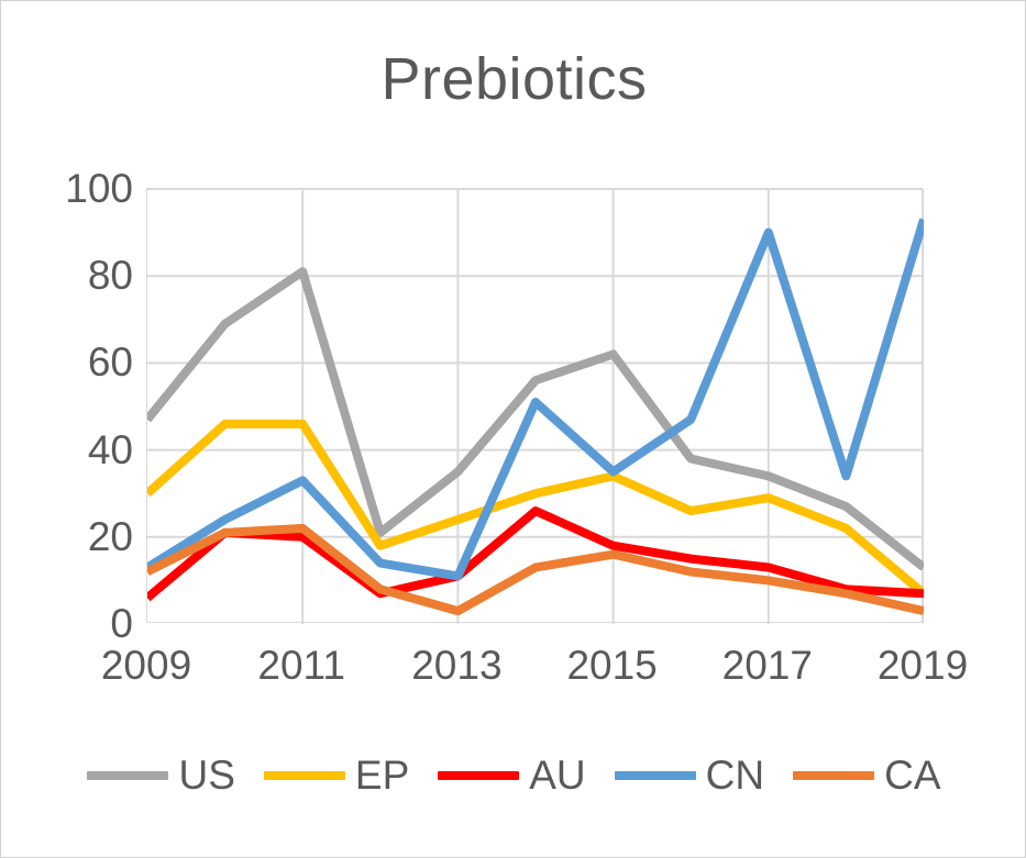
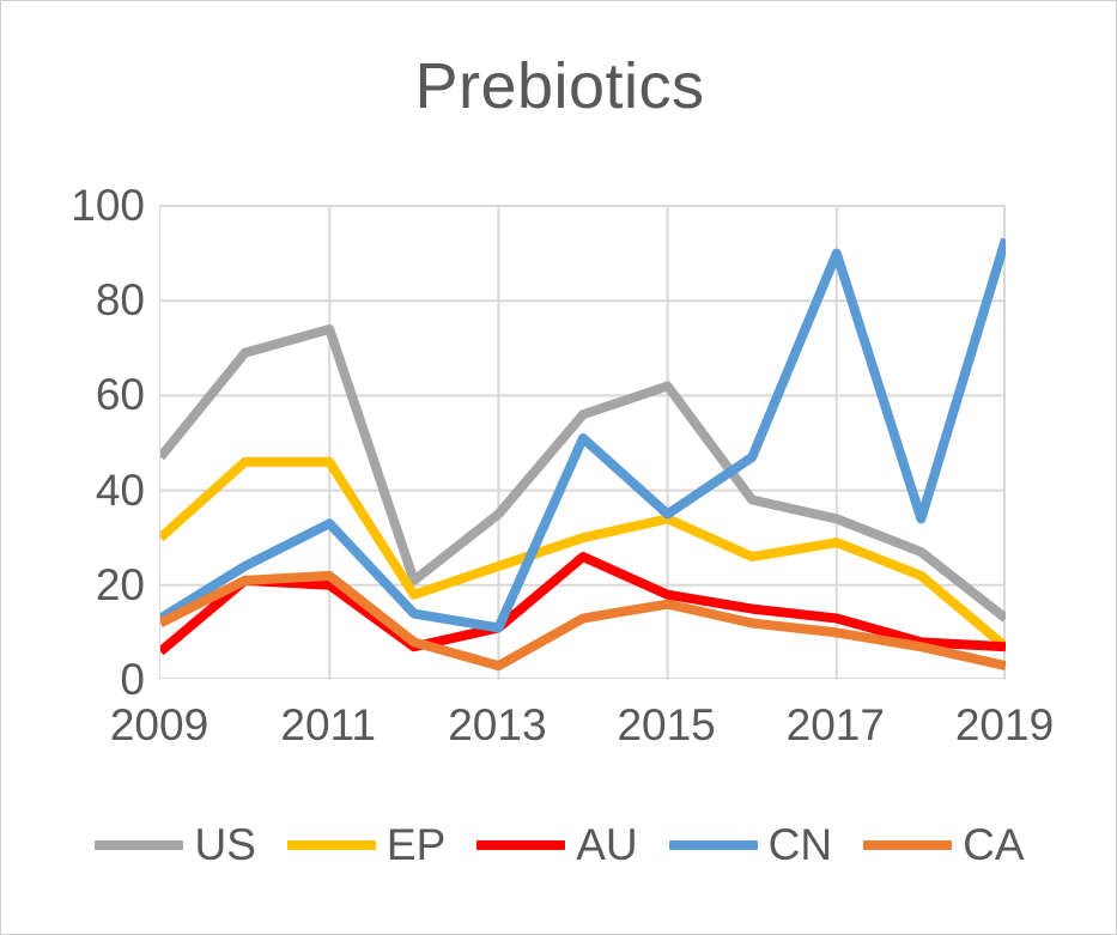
US/2011: 81 -> 74
